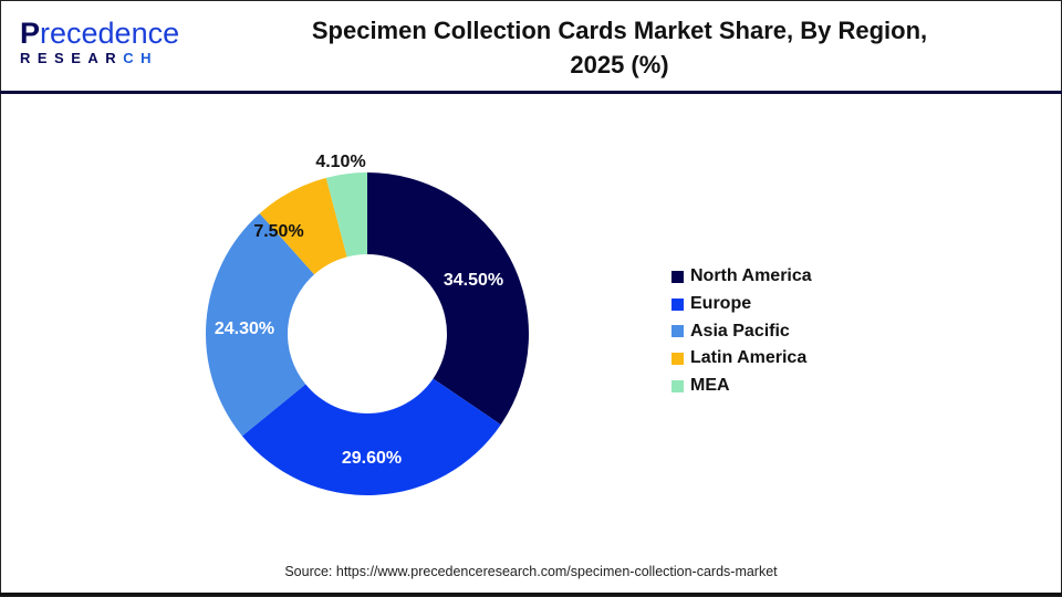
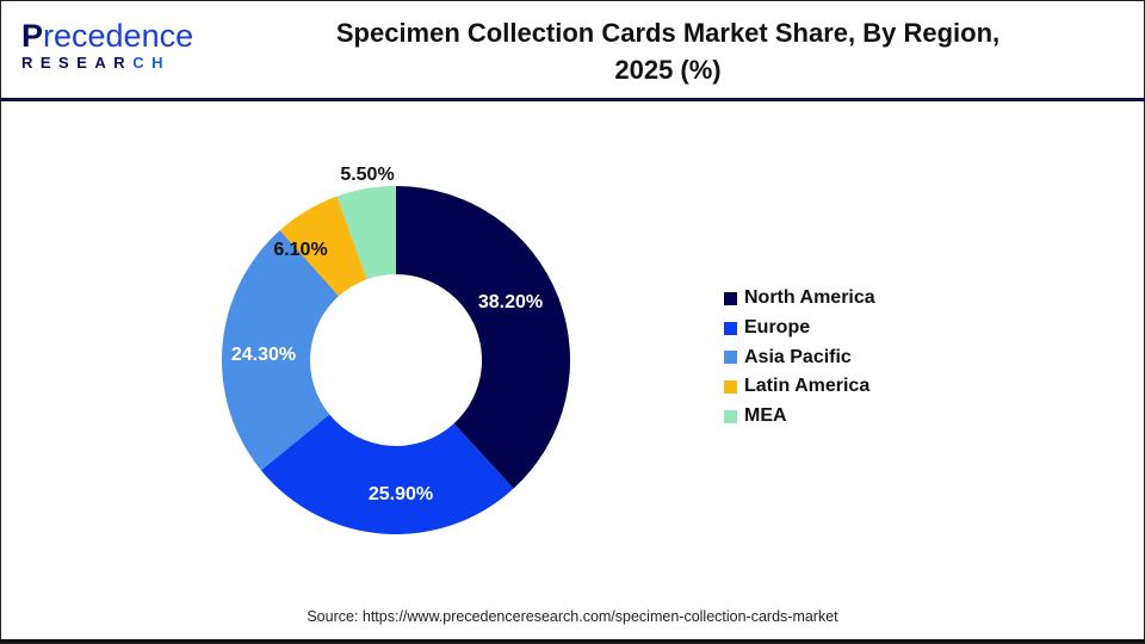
North America: 34.50% -> 38.20%
Europe: 29.60% -> 25.90%
Latin America: 7.50% -> 6.10%
MEA: 4.10% -> 5.50%
